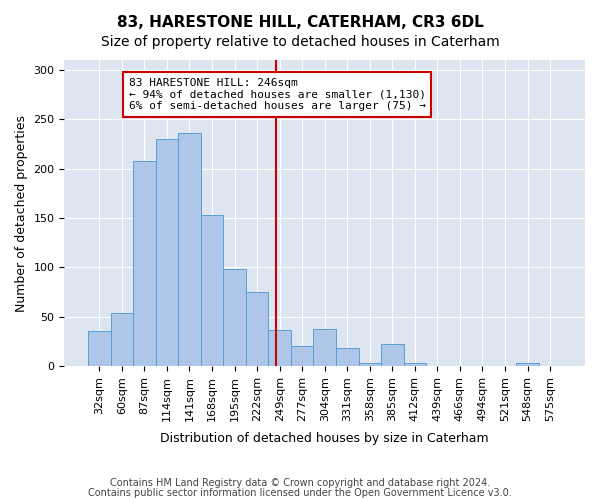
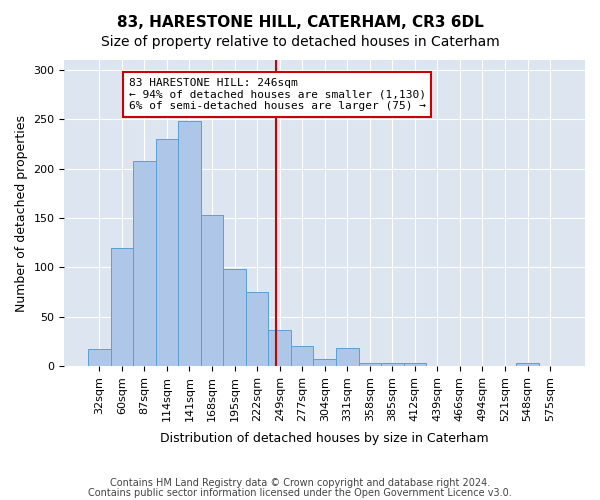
32sqm: 36 -> 17
60sqm: 54 -> 120
141sqm: 236 -> 248
304sqm: 38 -> 7
385sqm: 22 -> 3
